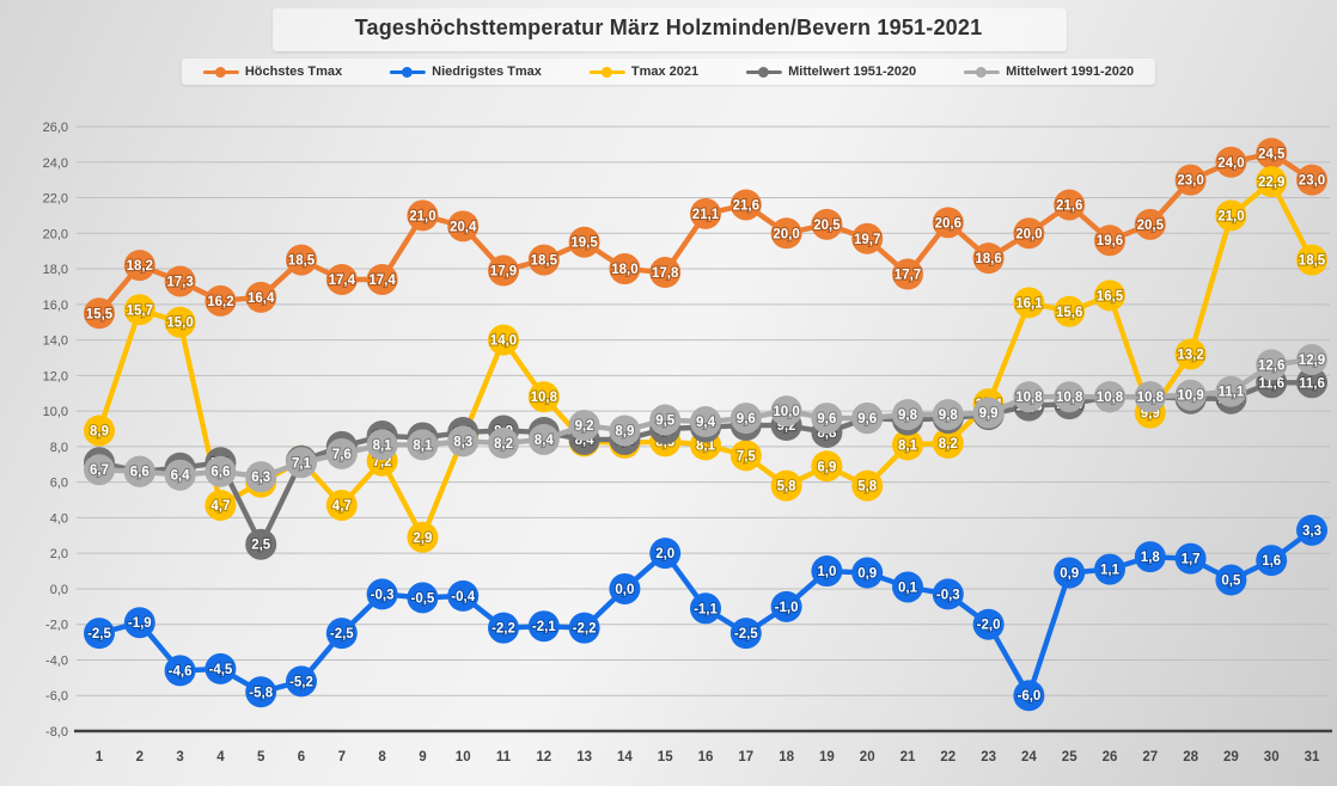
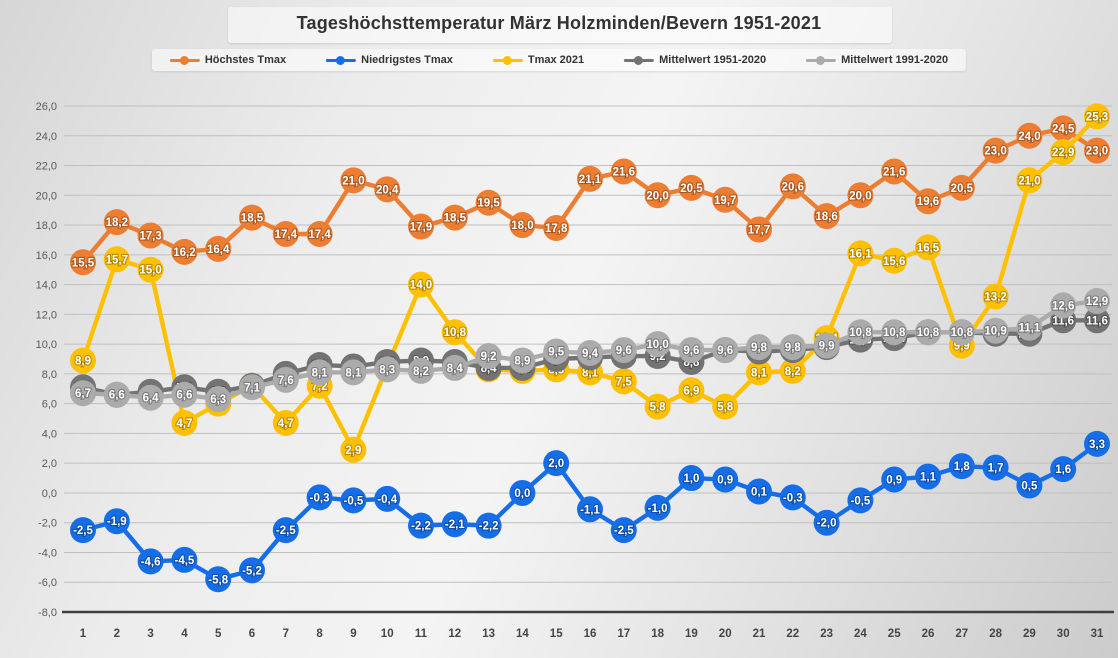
Mittelwert 1951-2020/5: 2,5 -> 6,8
Niedrigstes Tmax/24: -6,0 -> -0,5
Tmax 2021/31: 18,5 -> 25,3
